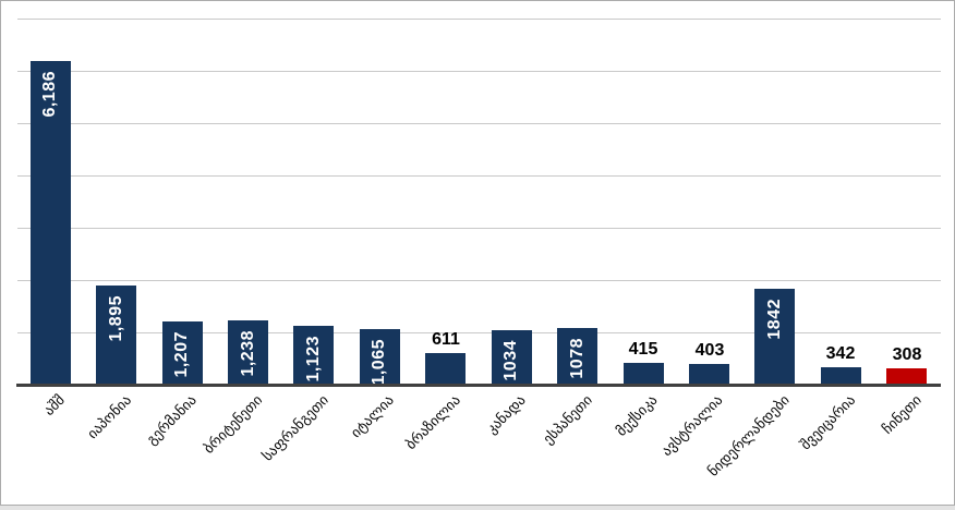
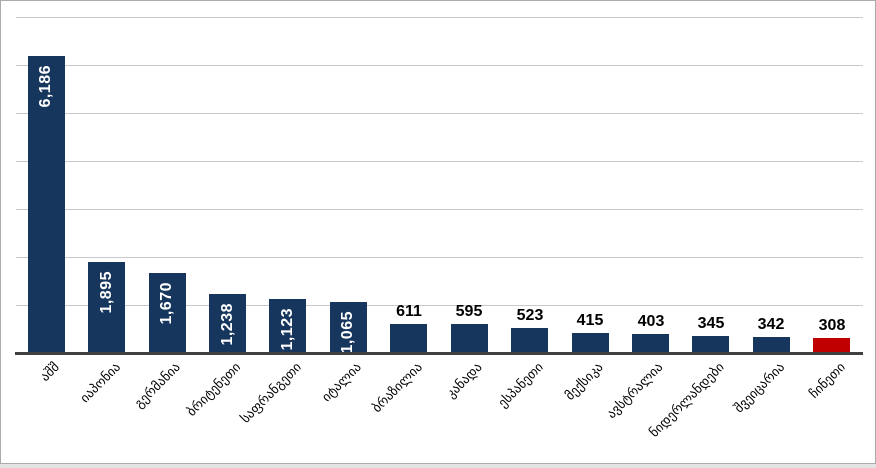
გერმანია: 1,207 -> 1,670
კანადა: 1034 -> 595
ესპანეთი: 1078 -> 523
ნიდერლანდები: 1842 -> 345
